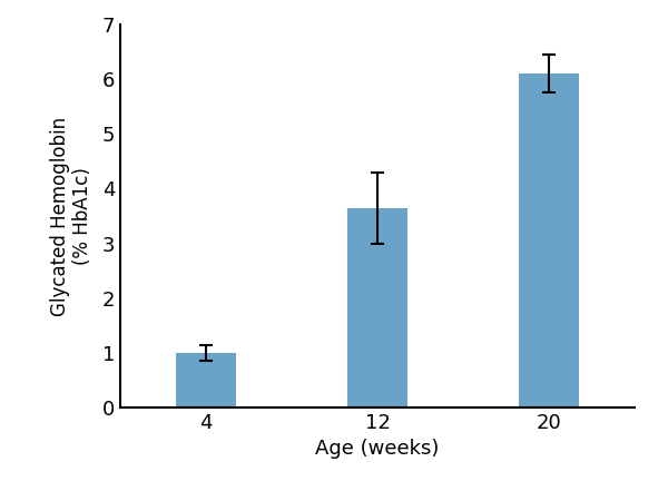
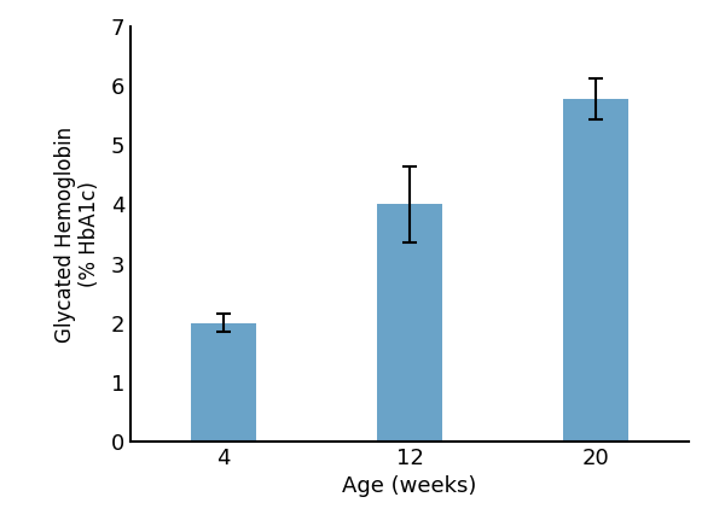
4: 1.00 -> 2.00
12: 3.65 -> 4.00
20: 6.10 -> 5.78
